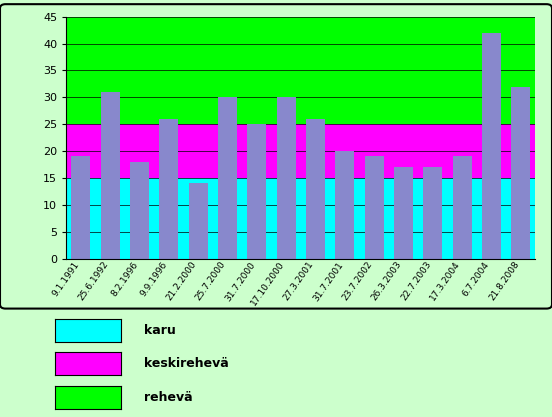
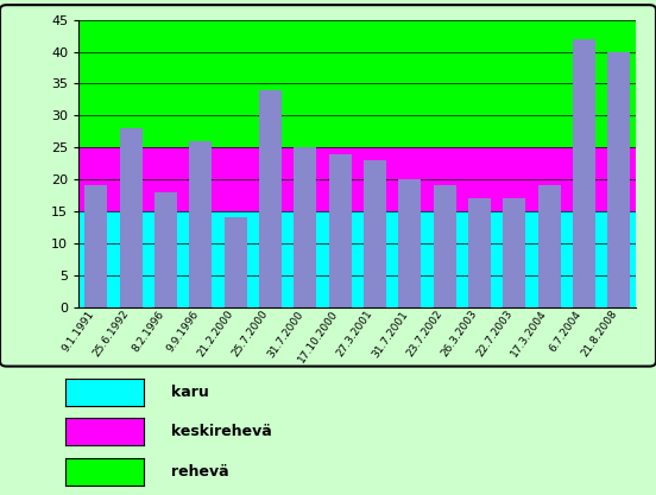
25.6.1992: 31 -> 28
25.7.2000: 30 -> 34
17.10.2000: 30 -> 24
27.3.2001: 26 -> 23
21.8.2008: 32 -> 40
